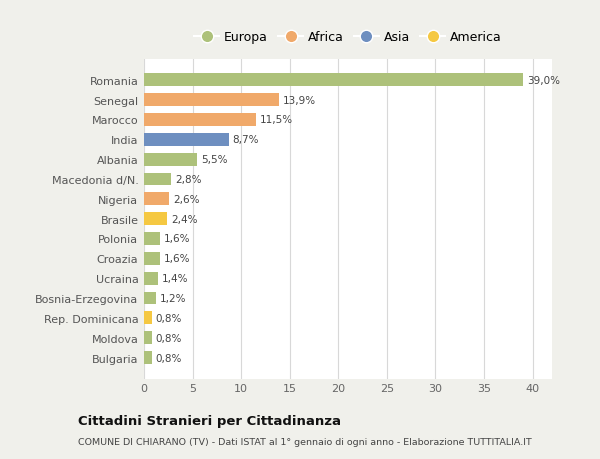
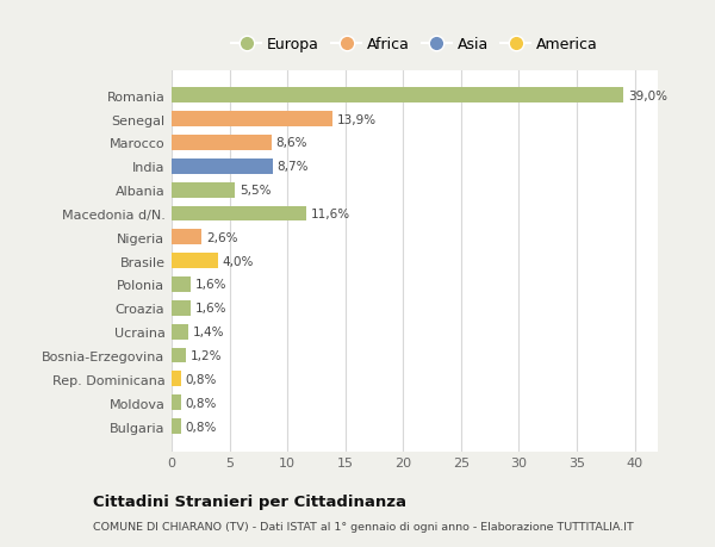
Marocco: 11,5% -> 8,6%
Macedonia d/N.: 2,8% -> 11,6%
Brasile: 2,4% -> 4,0%
